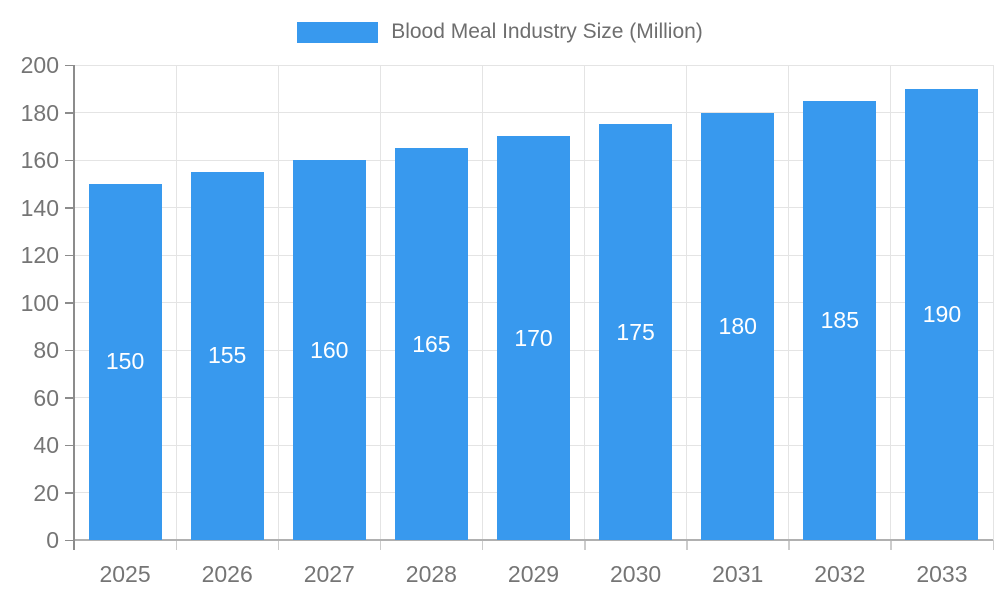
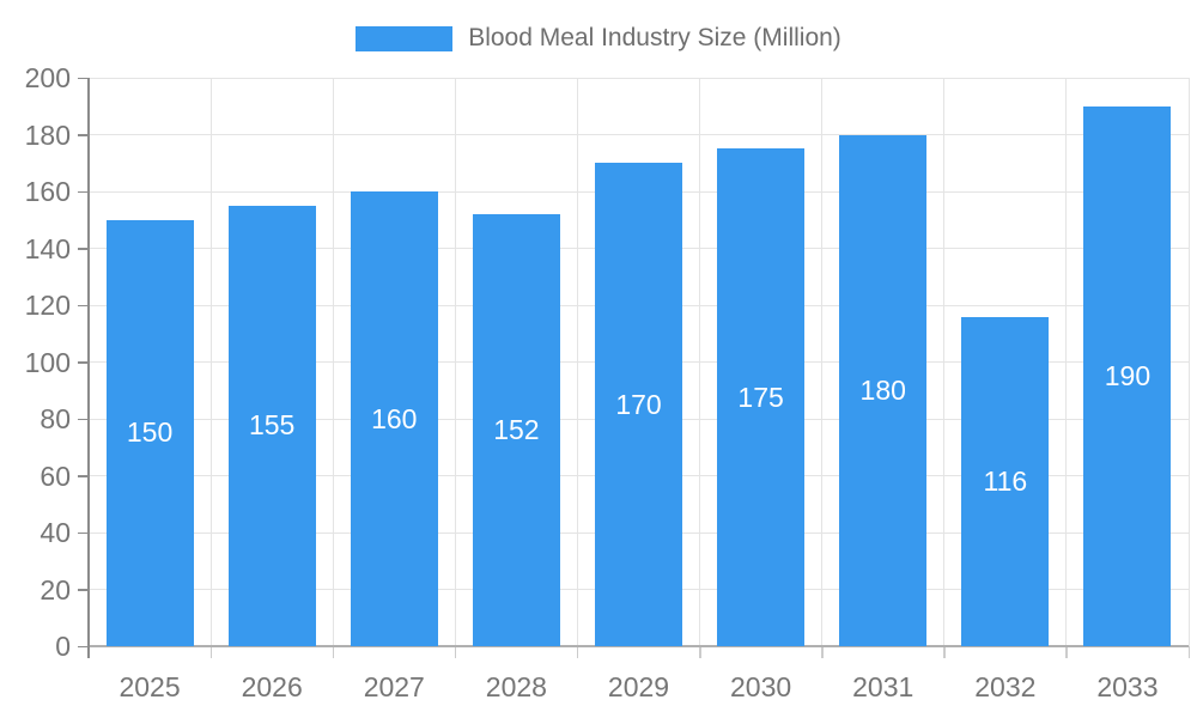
2028: 165 -> 152
2032: 185 -> 116
